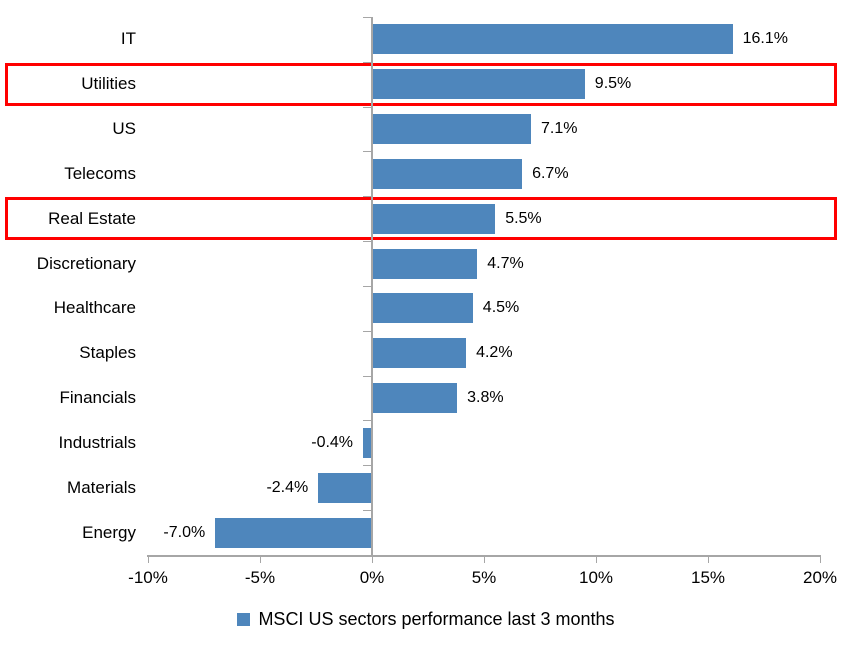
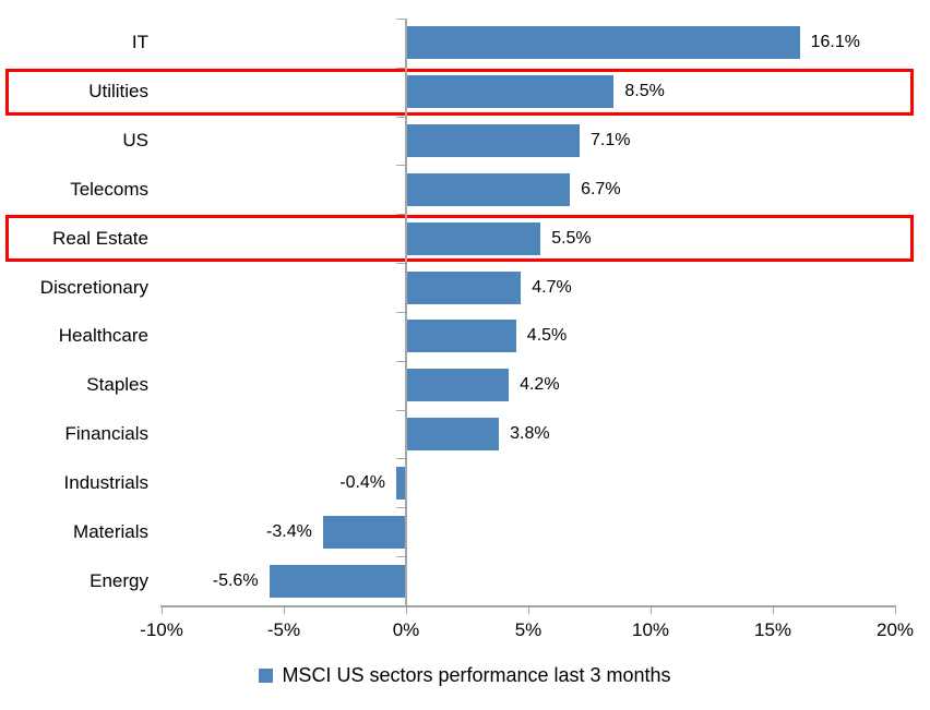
Utilities: 9.5% -> 8.5%
Materials: -2.4% -> -3.4%
Energy: -7.0% -> -5.6%
